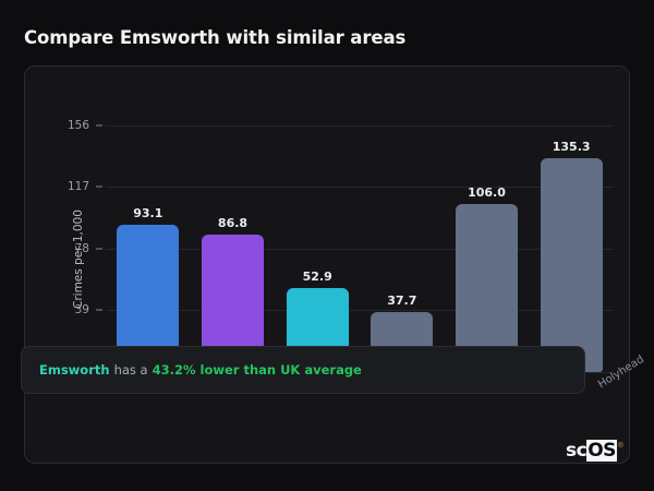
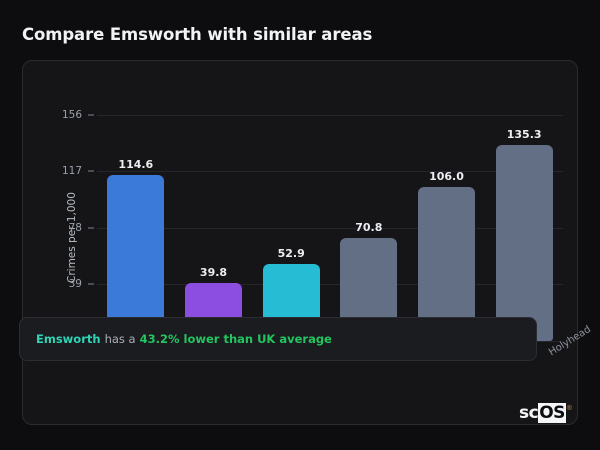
UK Average: 93.1 -> 114.6
Local Area: 86.8 -> 39.8
Rural Colc...: 37.7 -> 70.8
